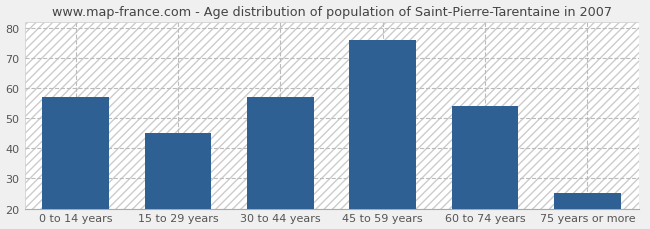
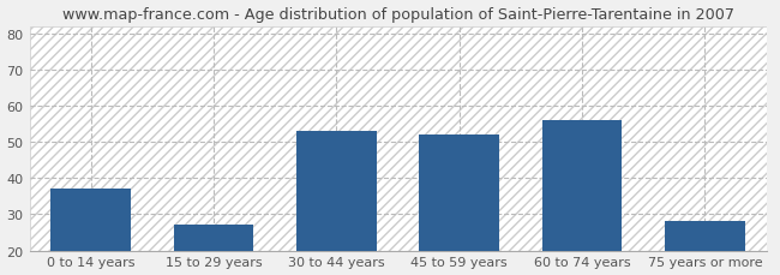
0 to 14 years: 57 -> 37
15 to 29 years: 45 -> 27
30 to 44 years: 57 -> 53
45 to 59 years: 76 -> 52
60 to 74 years: 54 -> 56
75 years or more: 25 -> 28
